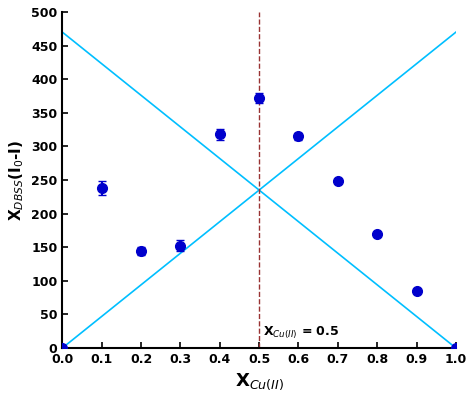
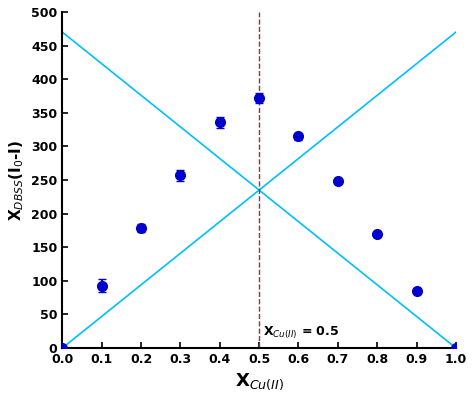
0.1: 238 -> 93
0.2: 144 -> 178
0.3: 152 -> 257
0.4: 318 -> 336
